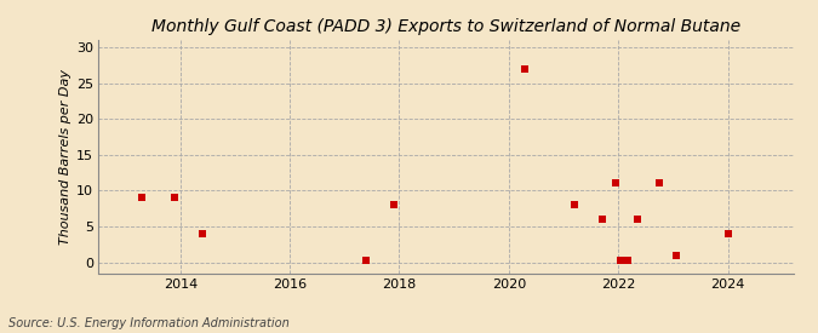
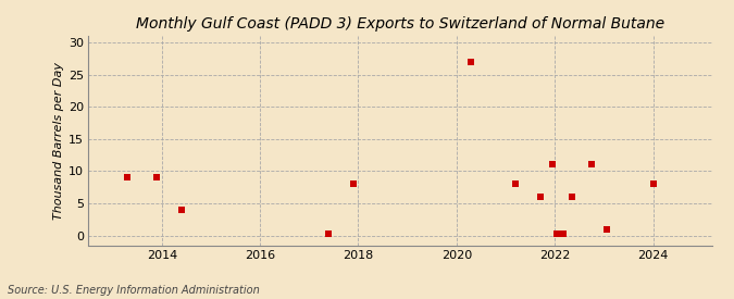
2024: 4.0 -> 8.0
